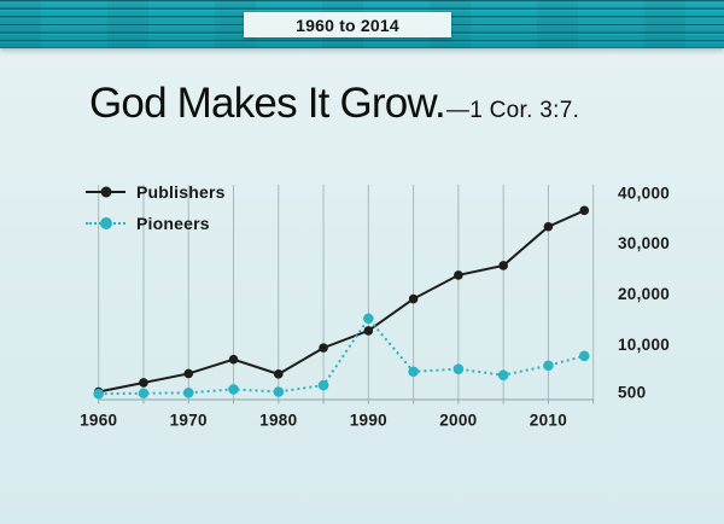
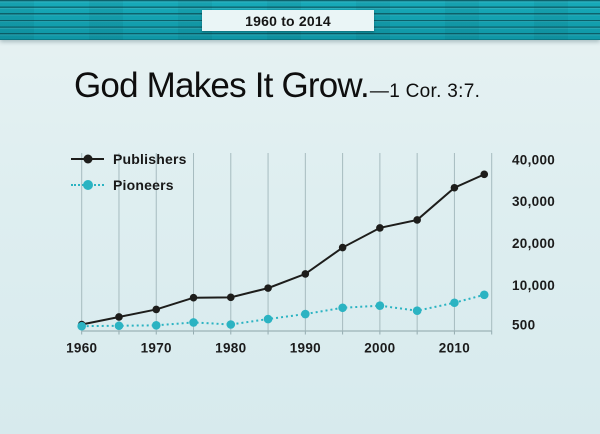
Publishers/1980: 4000 -> 7000
Pioneers/1990: 15000 -> 3000
